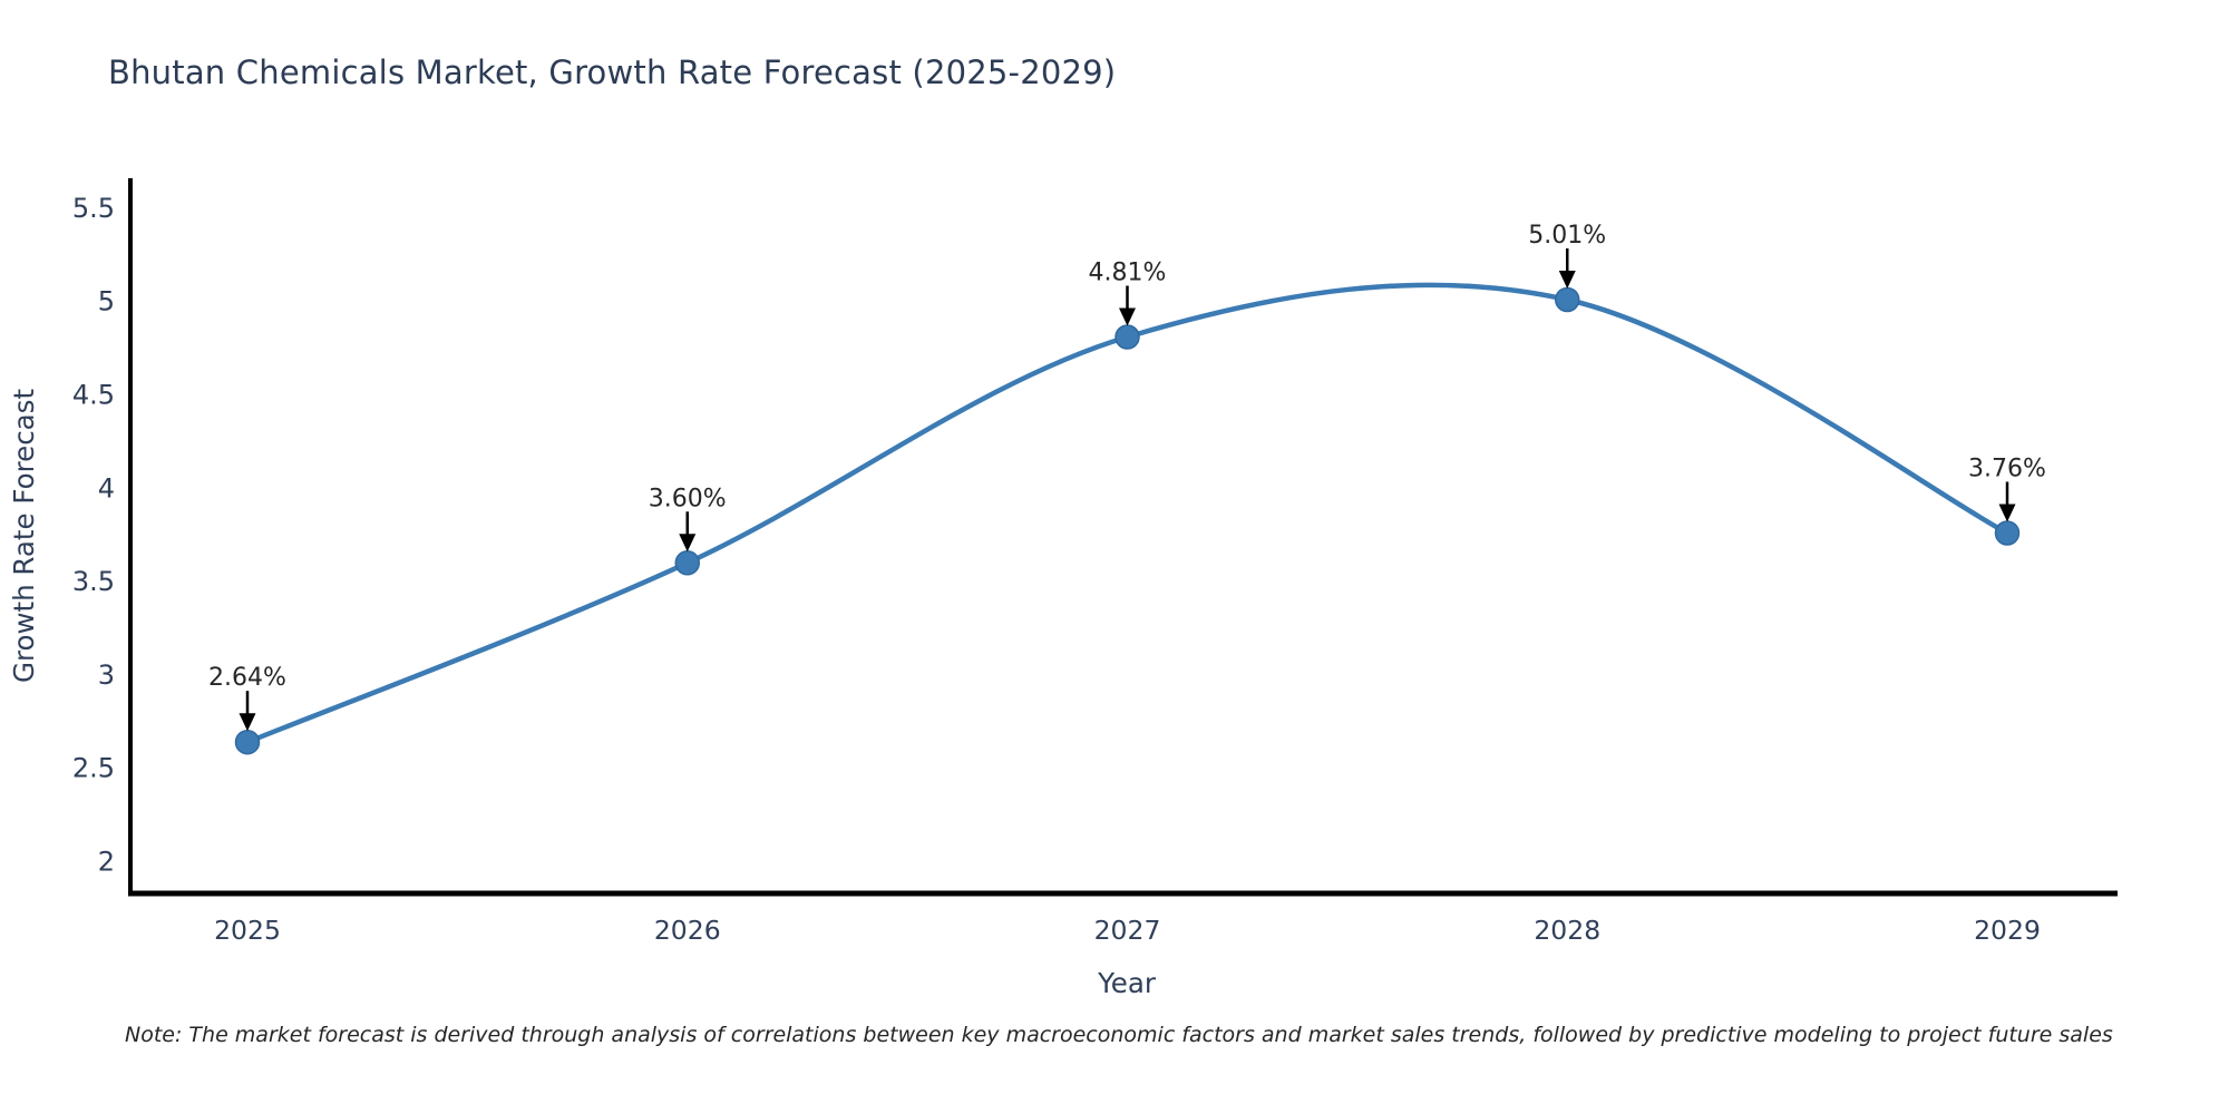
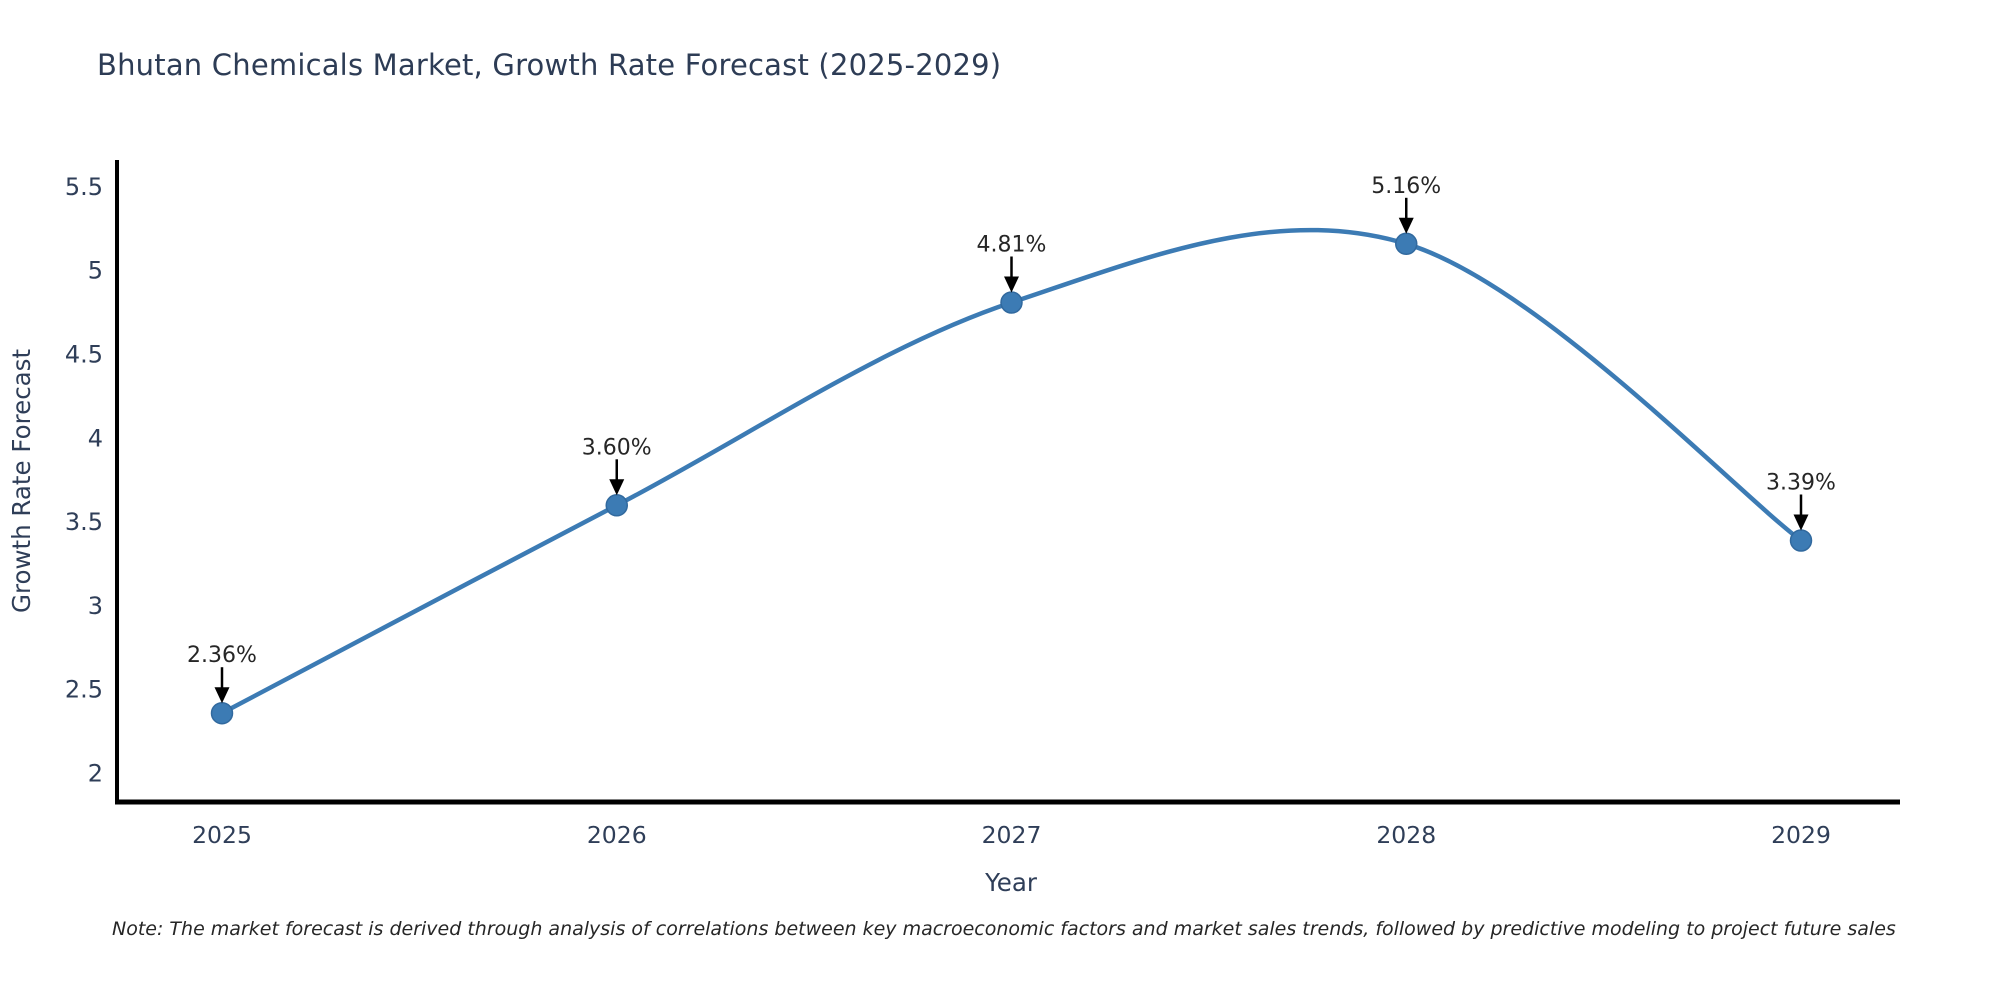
2025: 2.64% -> 2.36%
2028: 5.01% -> 5.16%
2029: 3.76% -> 3.39%
